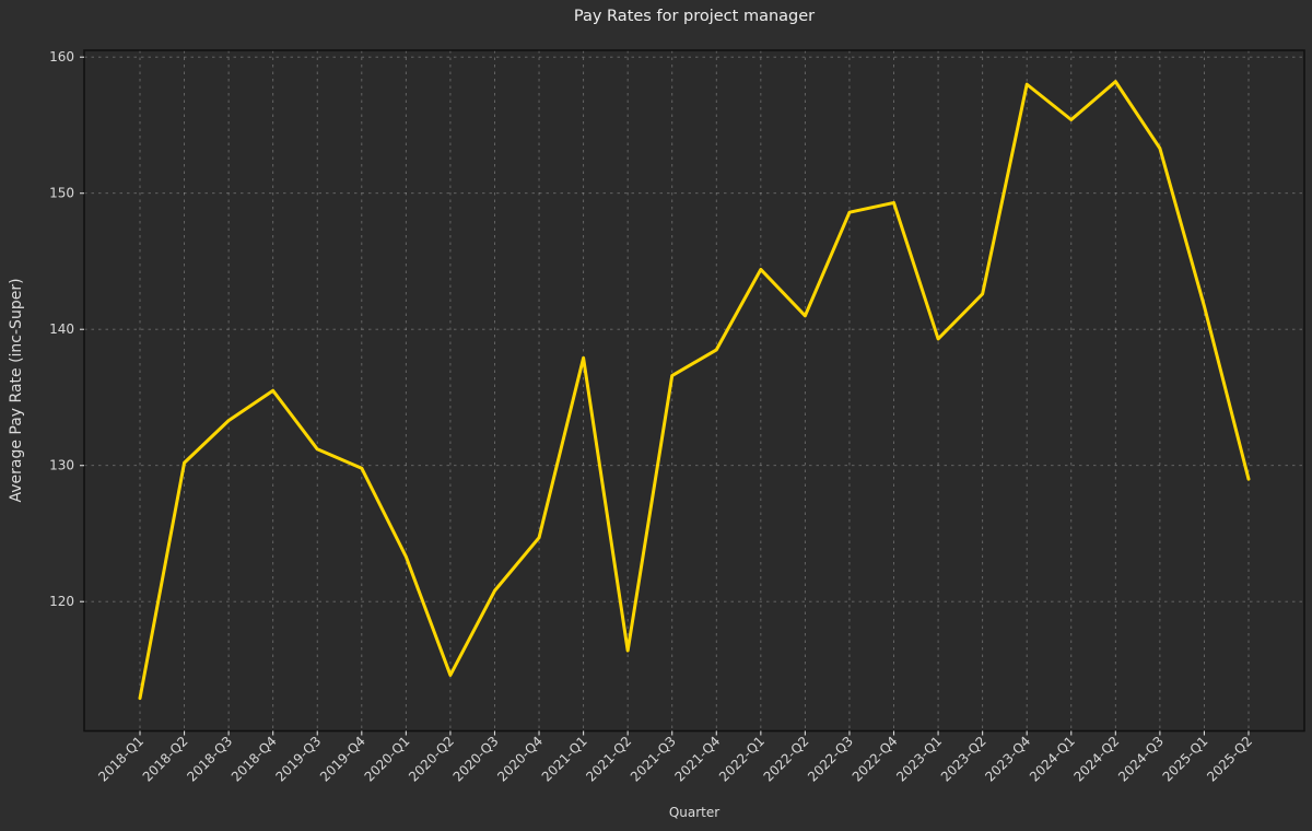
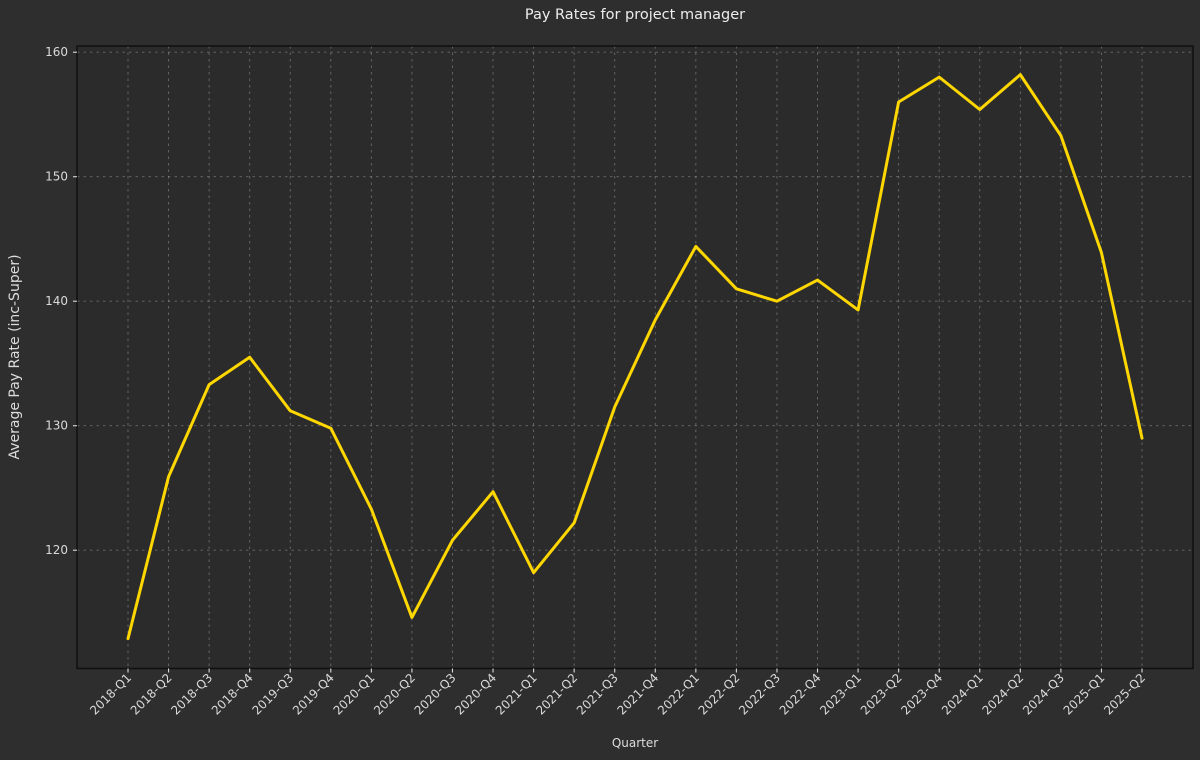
2018-Q2: 130.2 -> 125.9
2021-Q1: 137.9 -> 118.2
2021-Q2: 116.4 -> 122.2
2021-Q3: 136.6 -> 131.5
2022-Q3: 148.6 -> 140.0
2022-Q4: 149.3 -> 141.7
2023-Q2: 142.6 -> 156.0
2025-Q1: 141.7 -> 143.9
